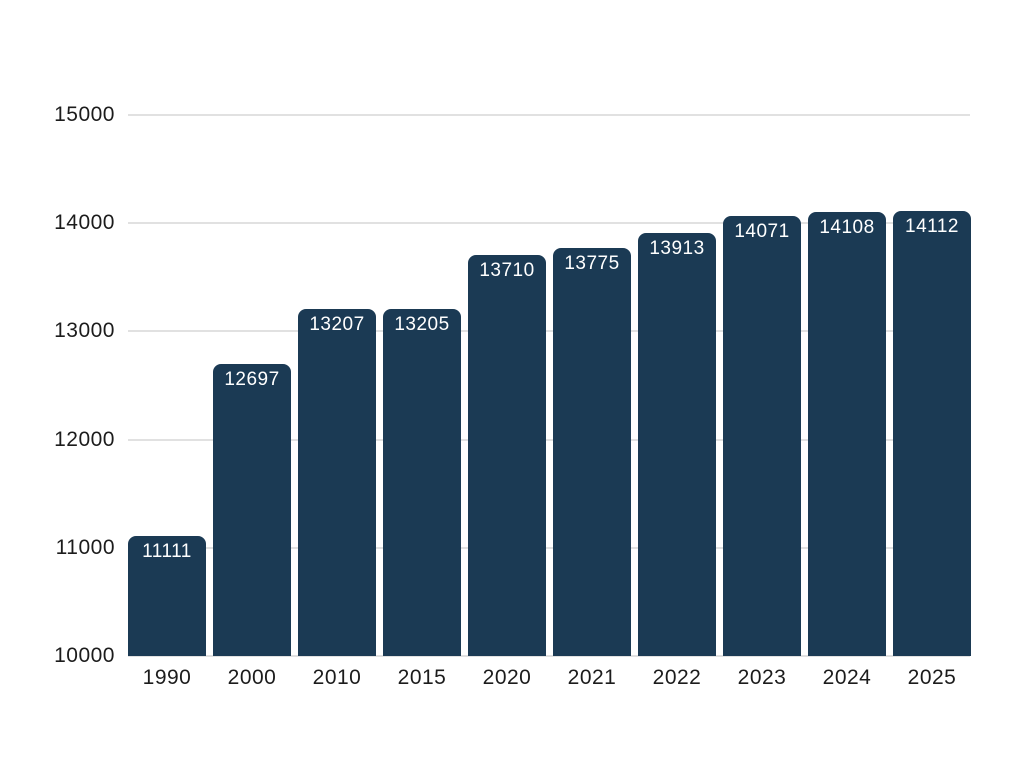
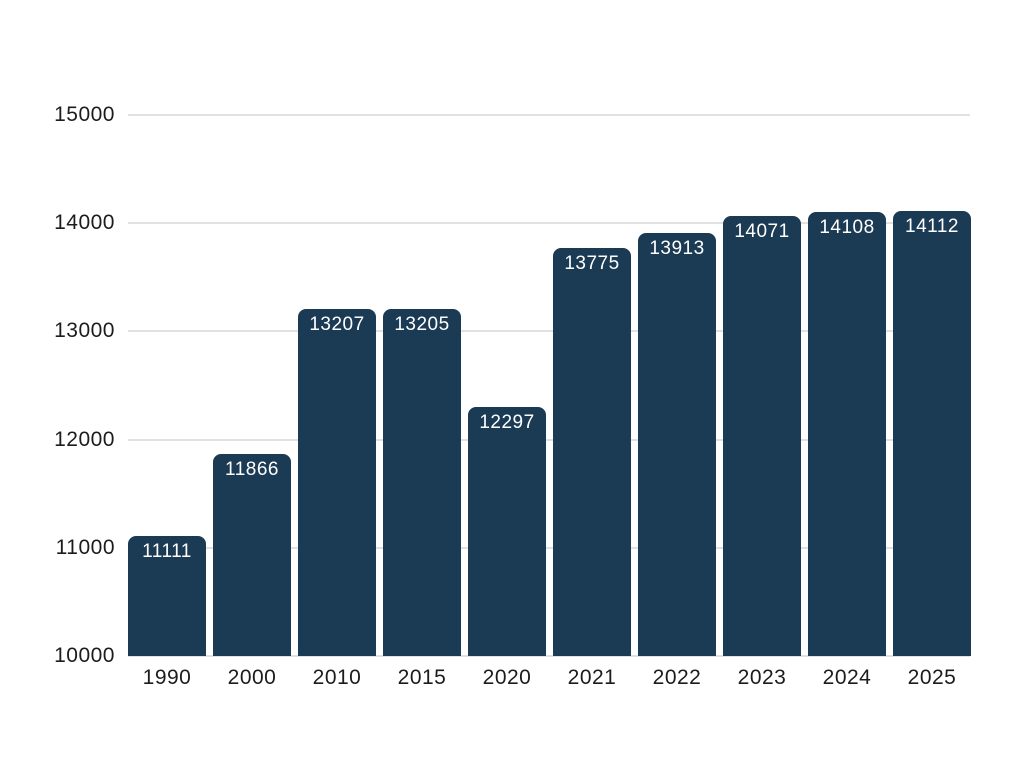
2000: 12697 -> 11866
2020: 13710 -> 12297
